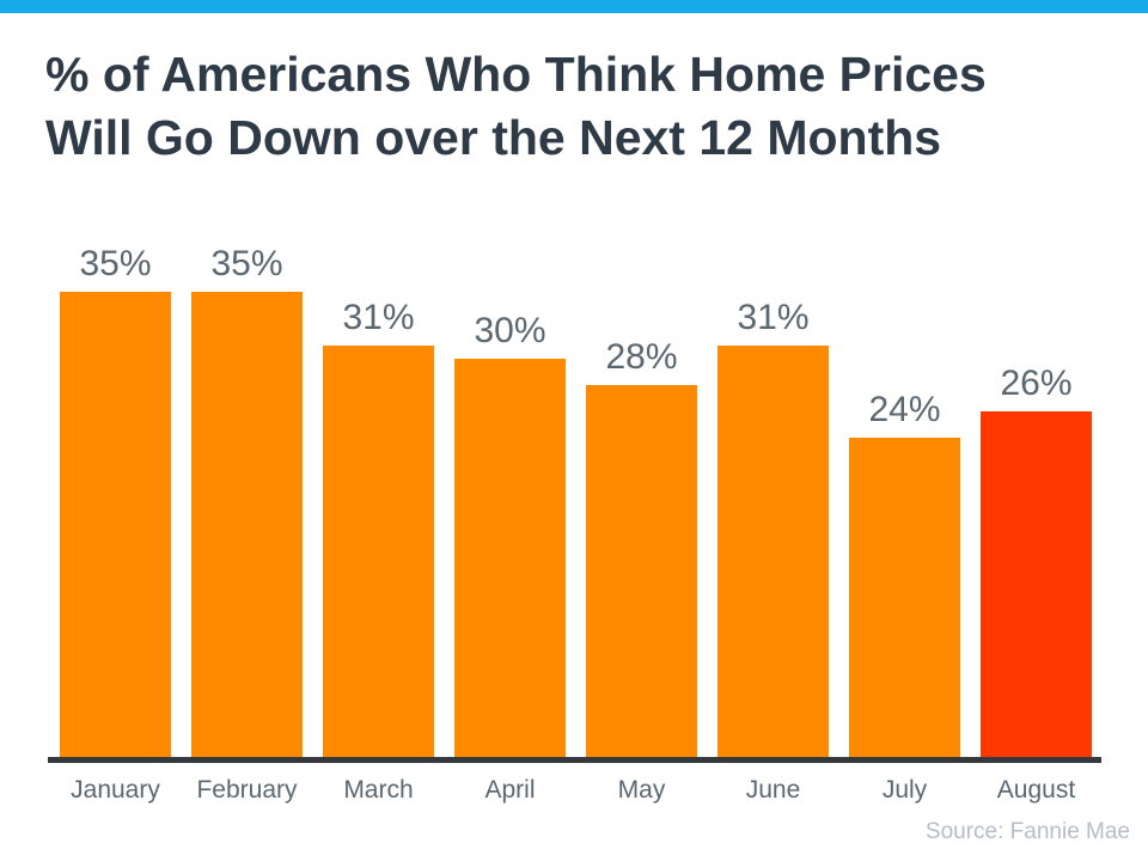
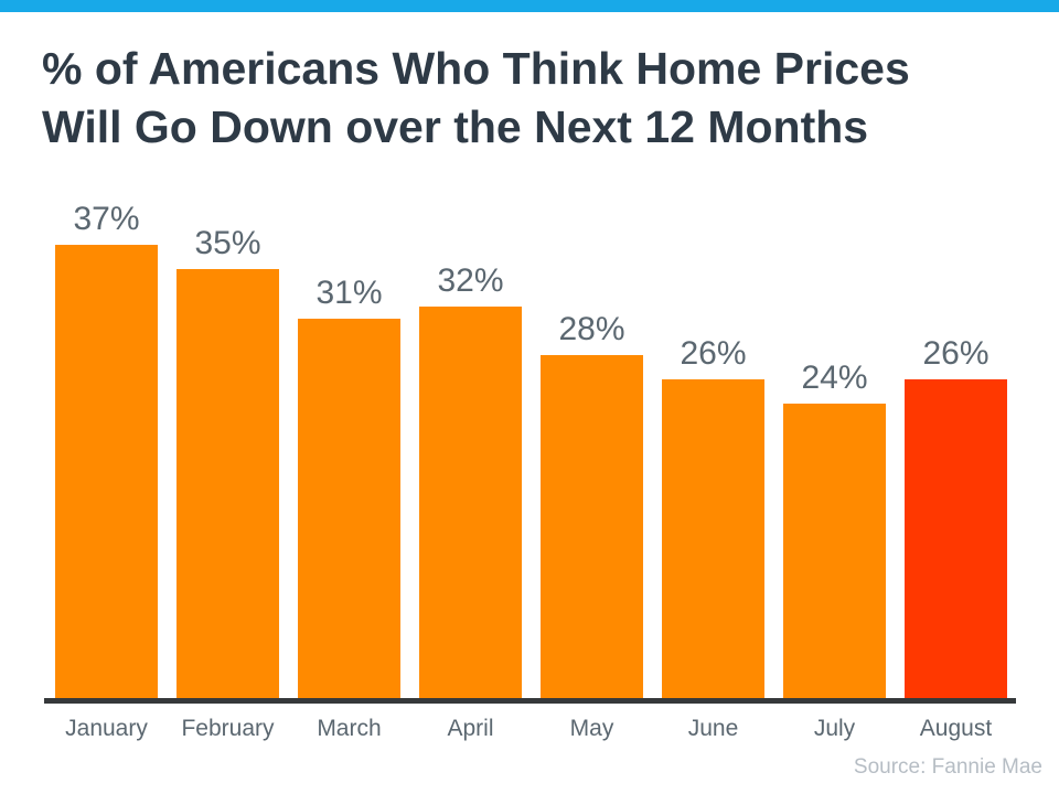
January: 35% -> 37%
April: 30% -> 32%
June: 31% -> 26%
